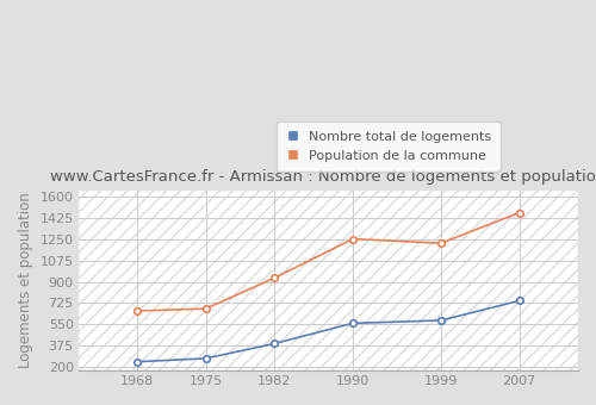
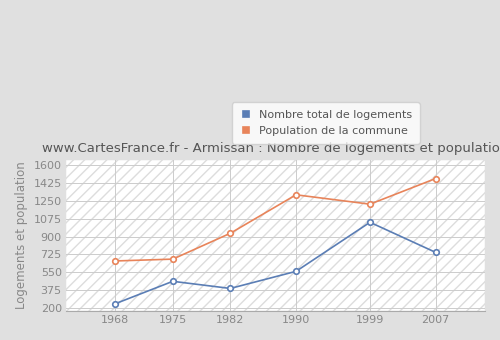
Nombre total de logements/1975: 270 -> 460
Population de la commune/1990: 1250 -> 1310
Nombre total de logements/1999: 580 -> 1040
